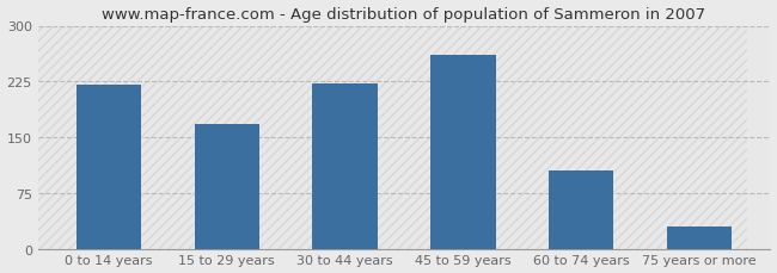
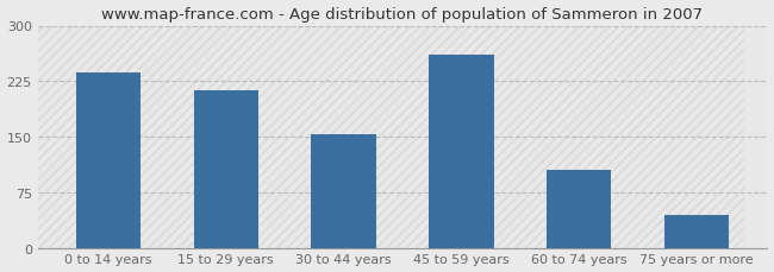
0 to 14 years: 220 -> 236
15 to 29 years: 168 -> 212
30 to 44 years: 222 -> 154
75 years or more: 30 -> 44
